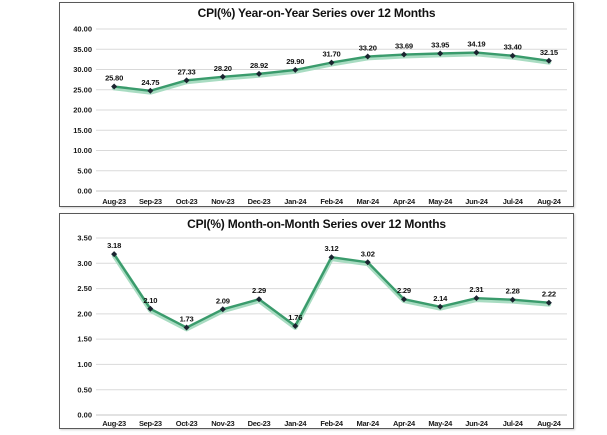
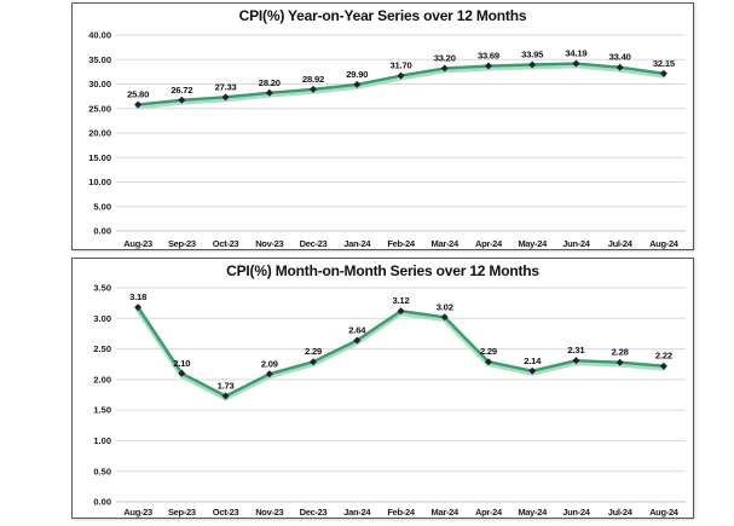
CPI(%) Year-on-Year Series over 12 Months/Sep-23: 24.75 -> 26.72
CPI(%) Month-on-Month Series over 12 Months/Jan-24: 1.76 -> 2.64
